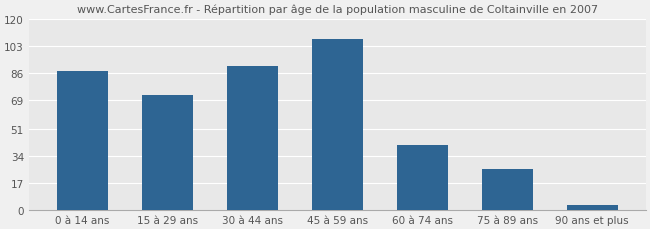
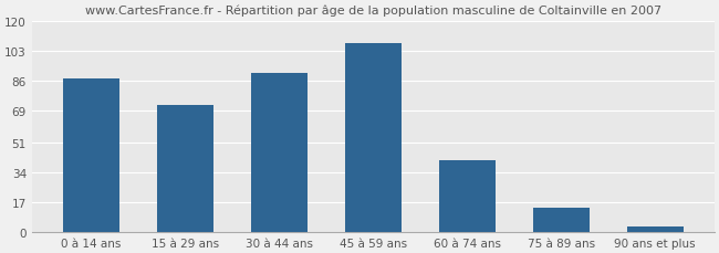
75 à 89 ans: 26 -> 14
